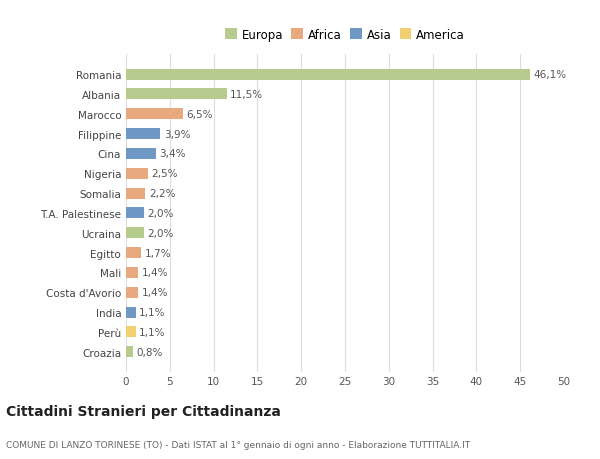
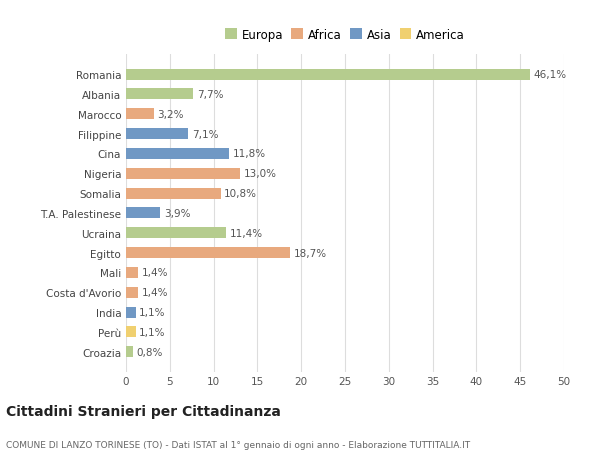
Albania: 11,5% -> 7,7%
Marocco: 6,5% -> 3,2%
Filippine: 3,9% -> 7,1%
Cina: 3,4% -> 11,8%
Nigeria: 2,5% -> 13,0%
Somalia: 2,2% -> 10,8%
T.A. Palestinese: 2,0% -> 3,9%
Ucraina: 2,0% -> 11,4%
Egitto: 1,7% -> 18,7%
